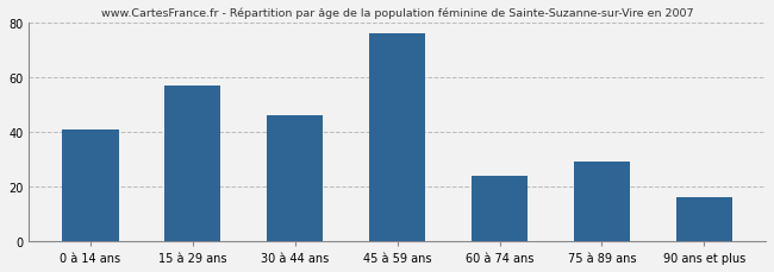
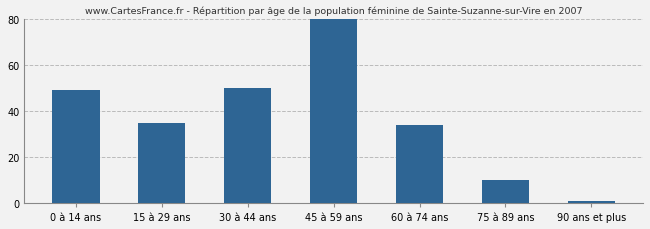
0 à 14 ans: 41 -> 49
15 à 29 ans: 57 -> 35
30 à 44 ans: 46 -> 50
45 à 59 ans: 76 -> 80
60 à 74 ans: 24 -> 34
75 à 89 ans: 29 -> 10
90 ans et plus: 16 -> 1
